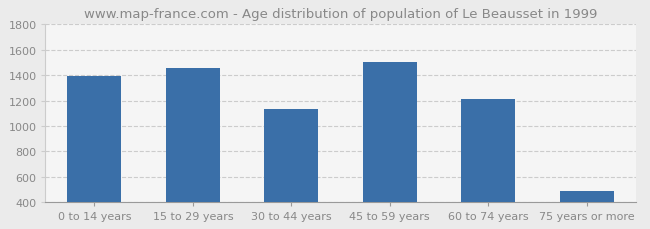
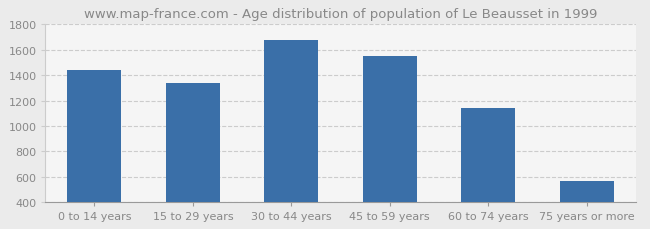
0 to 14 years: 1390 -> 1440
15 to 29 years: 1460 -> 1340
30 to 44 years: 1130 -> 1680
45 to 59 years: 1500 -> 1550
60 to 74 years: 1210 -> 1140
75 years or more: 490 -> 570
